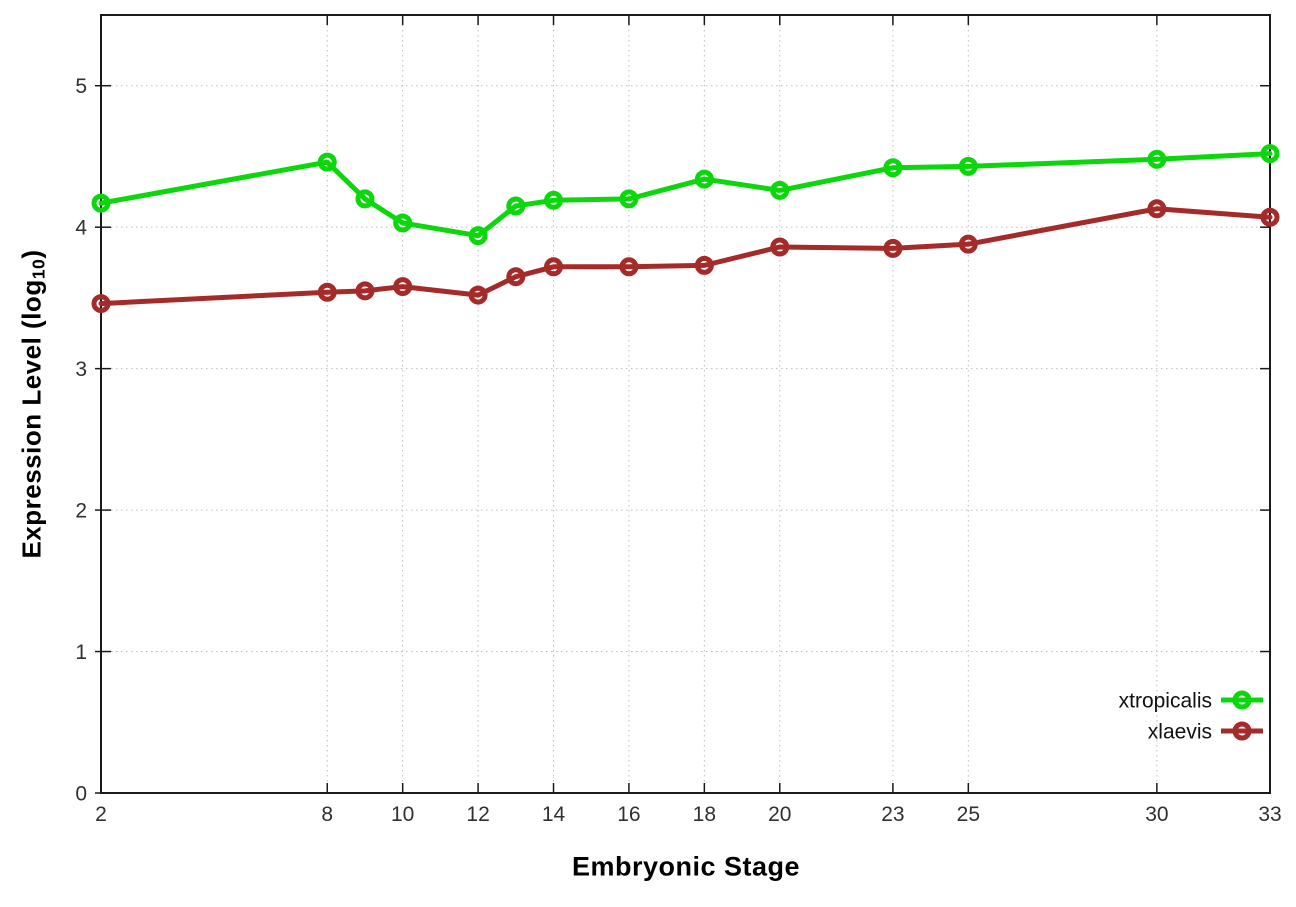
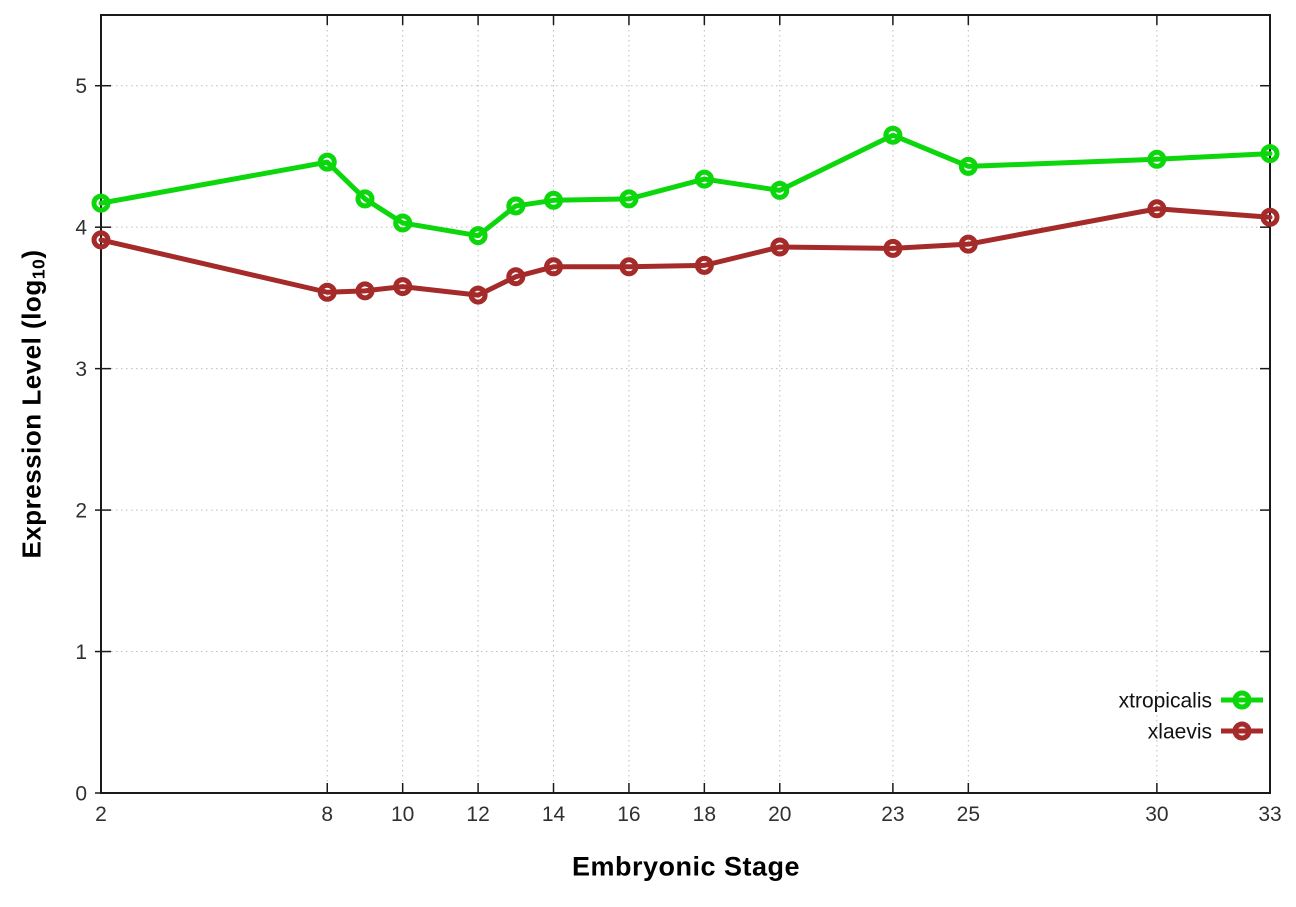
xlaevis/2: 3.46 -> 3.91
xtropicalis/23: 4.42 -> 4.65
